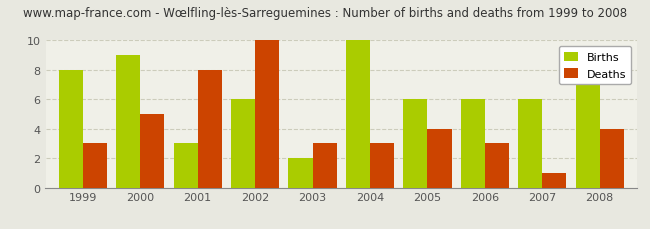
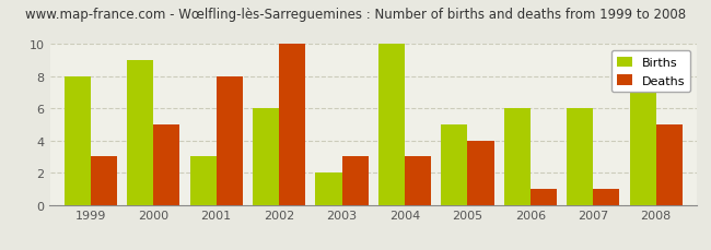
Births/2005: 6 -> 5
Deaths/2006: 3 -> 1
Deaths/2008: 4 -> 5
